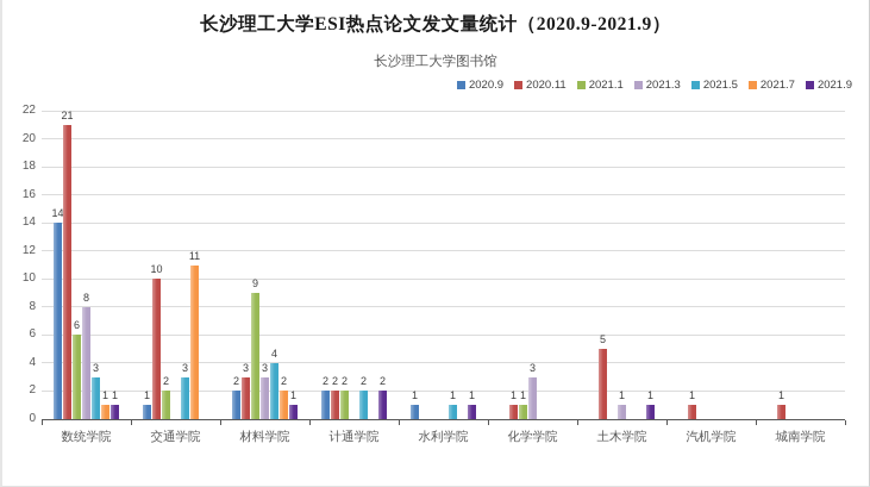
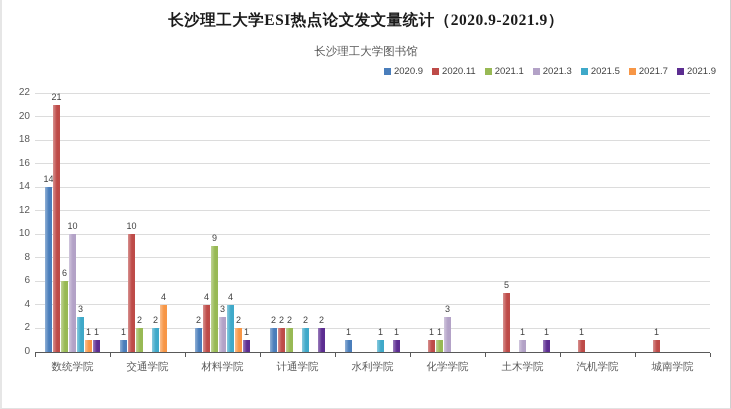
2021.3/数统学院: 8 -> 10
2021.5/交通学院: 3 -> 2
2021.7/交通学院: 11 -> 4
2020.11/材料学院: 3 -> 4
